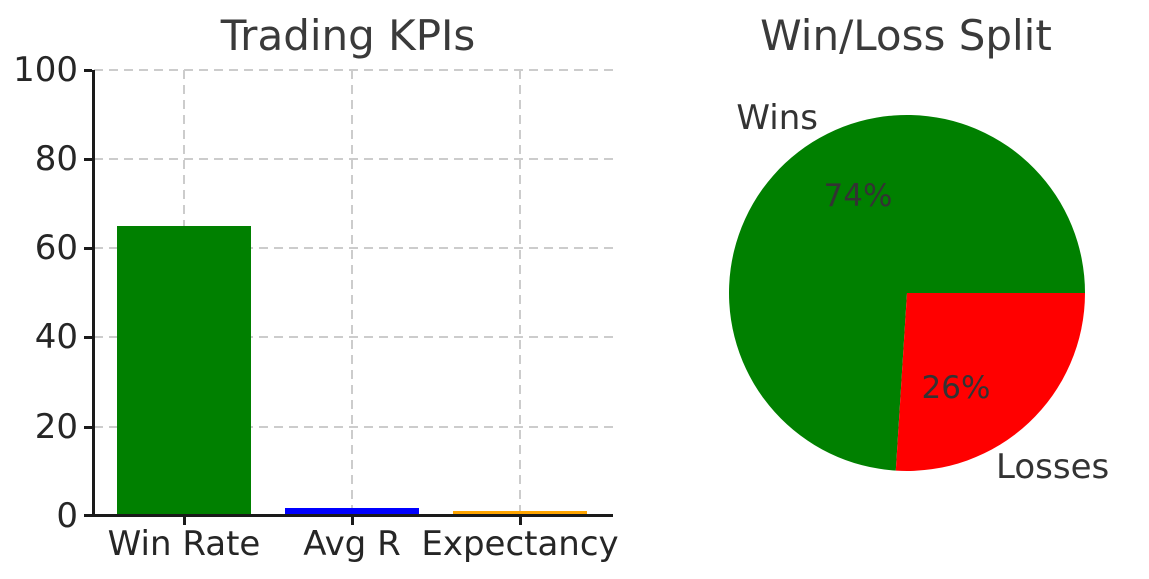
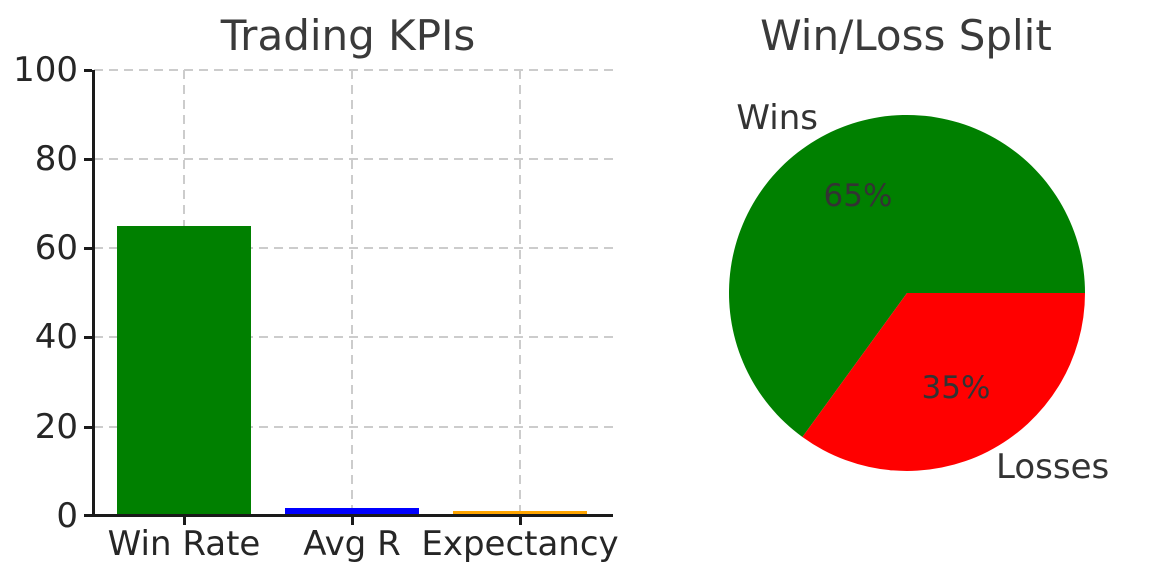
Win/Loss Split/Wins: 74% -> 65%
Win/Loss Split/Losses: 26% -> 35%
